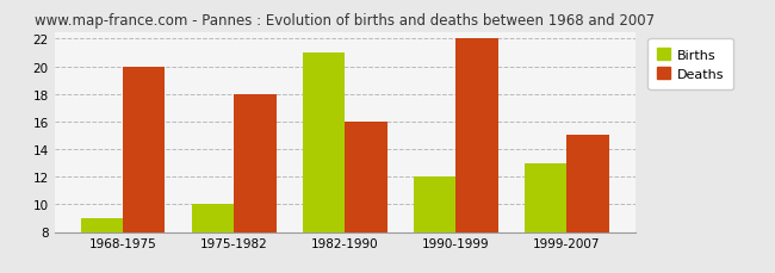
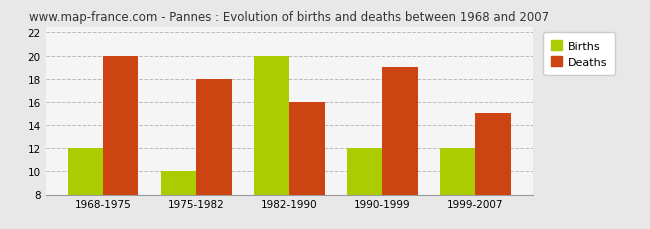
Births/1968-1975: 9 -> 12
Births/1982-1990: 21 -> 20
Deaths/1990-1999: 22 -> 19
Births/1999-2007: 13 -> 12
